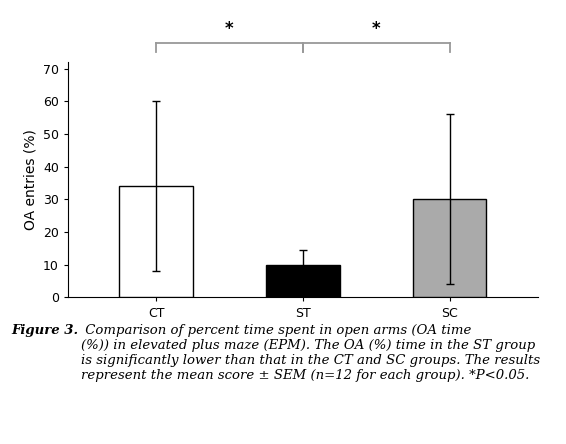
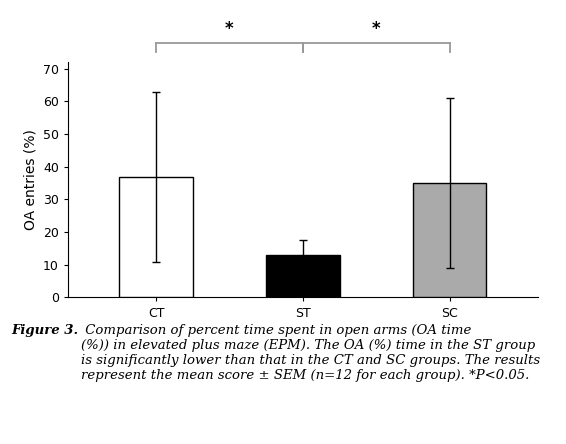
CT: 34 -> 37
ST: 10 -> 13
SC: 30 -> 35
